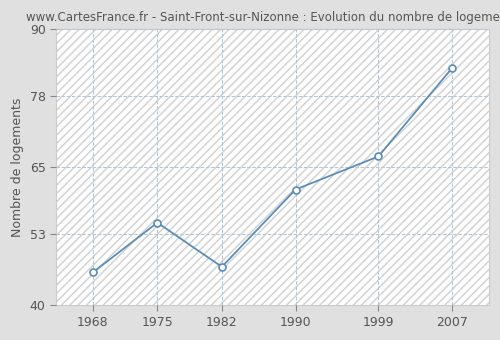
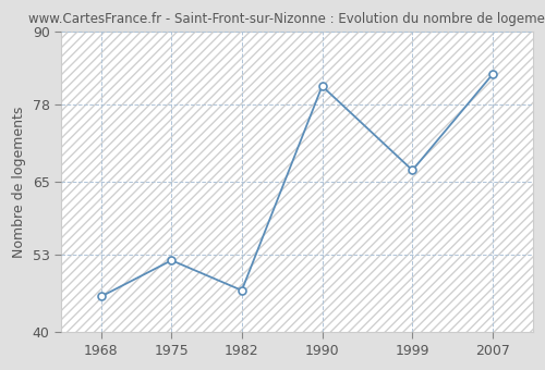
1975: 55 -> 52
1990: 61 -> 81
